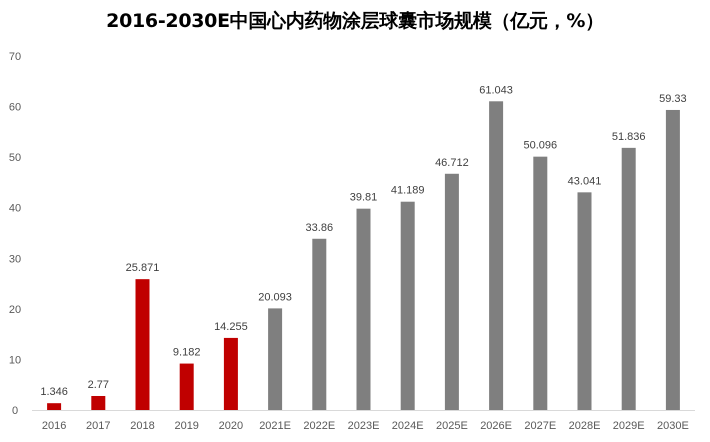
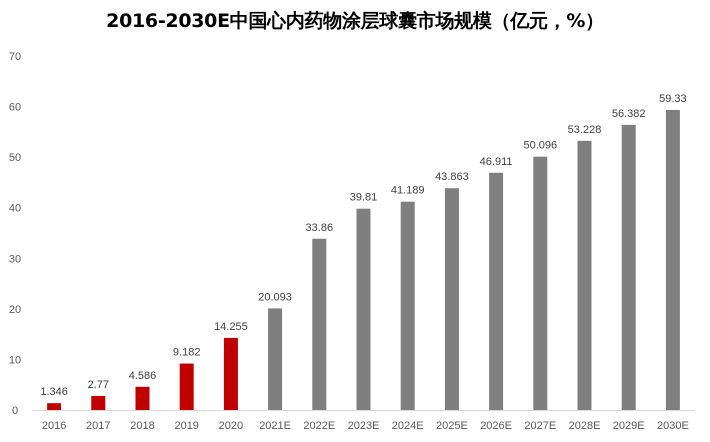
2018: 25.871 -> 4.586
2025E: 46.712 -> 43.863
2026E: 61.043 -> 46.911
2028E: 43.041 -> 53.228
2029E: 51.836 -> 56.382
